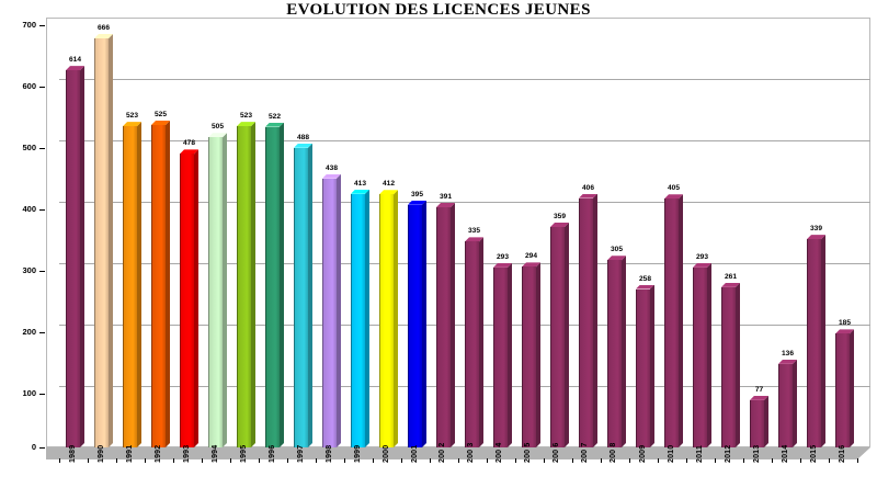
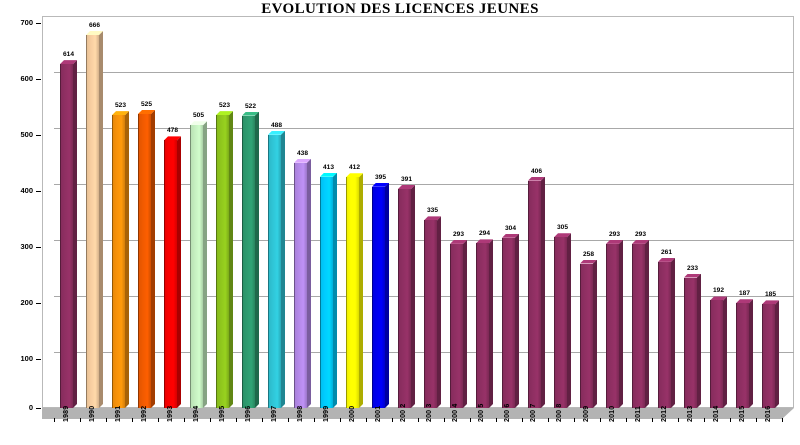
2006: 359 -> 304
2010: 405 -> 293
2013: 77 -> 233
2014: 136 -> 192
2015: 339 -> 187
